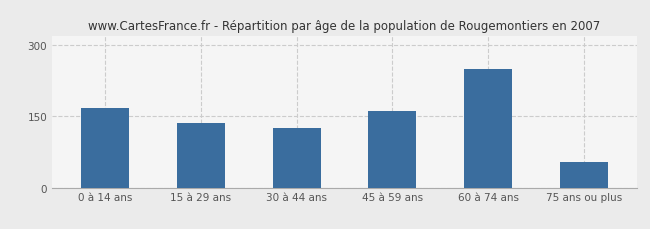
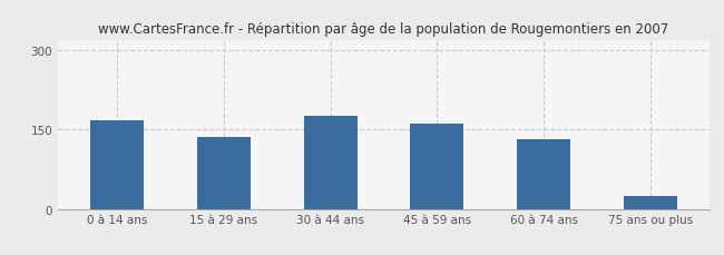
30 à 44 ans: 125 -> 176
60 à 74 ans: 250 -> 133
75 ans ou plus: 55 -> 25
